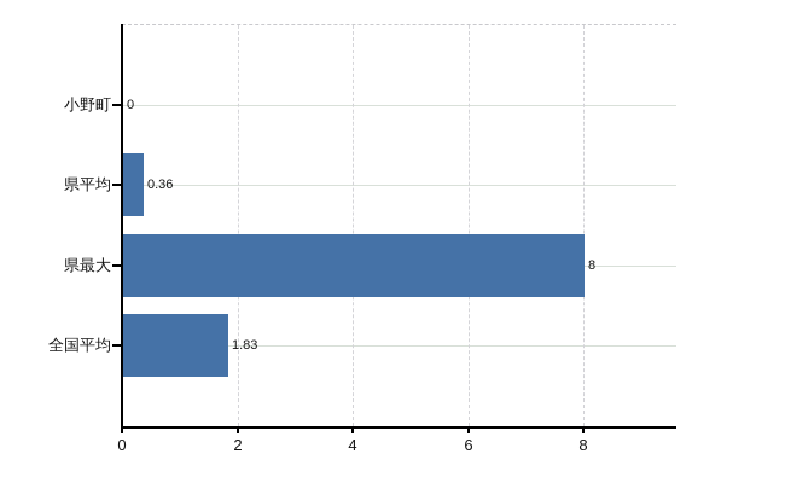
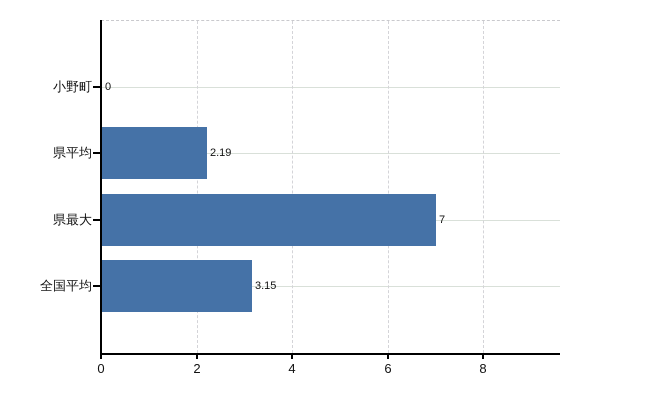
県平均: 0.36 -> 2.19
県最大: 8 -> 7
全国平均: 1.83 -> 3.15
